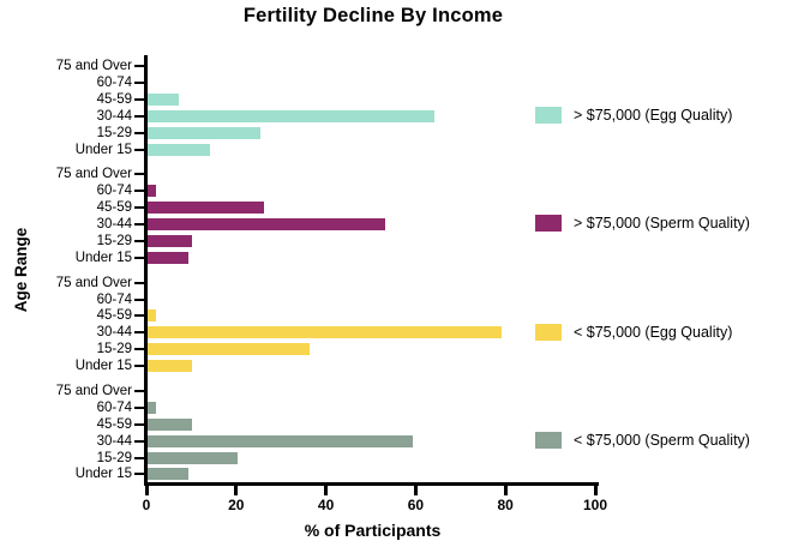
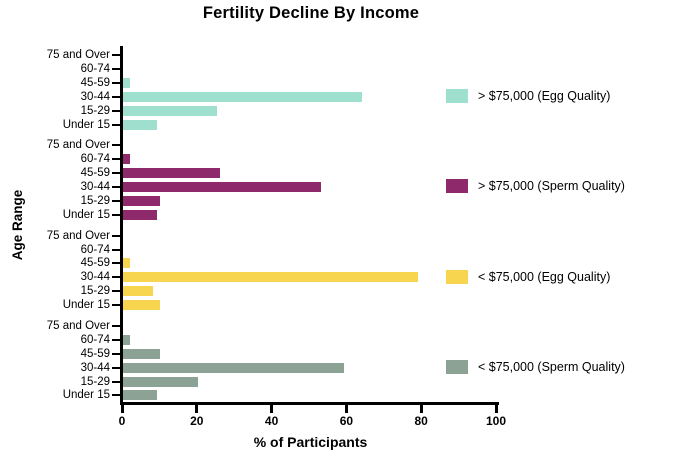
> $75,000 (Egg Quality)/45-59: 7 -> 2
< $75,000 (Egg Quality)/15-29: 36 -> 8
> $75,000 (Egg Quality)/Under 15: 14 -> 9
